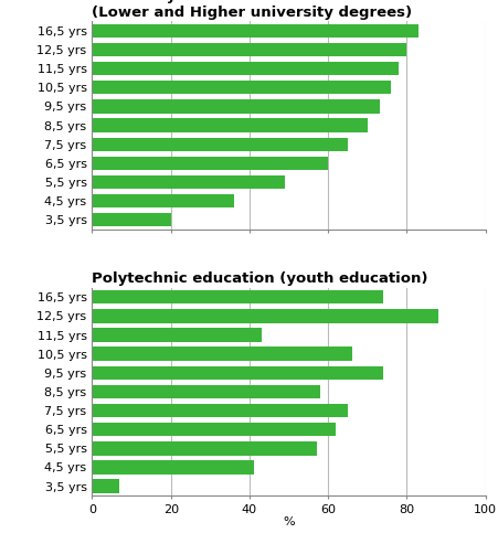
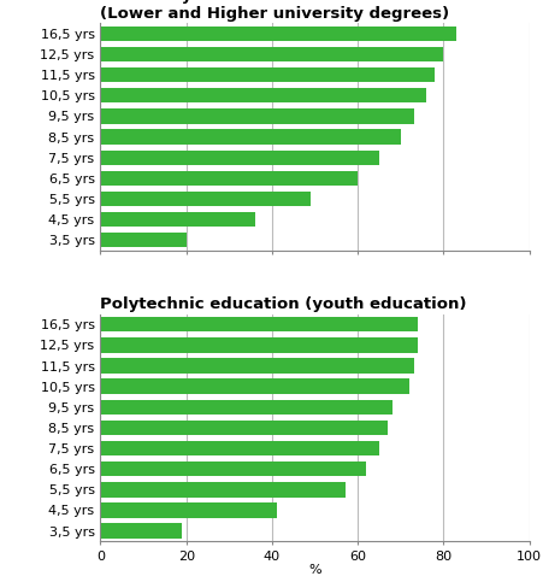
Polytechnic education (youth education)/12,5 yrs: 88 -> 74
Polytechnic education (youth education)/11,5 yrs: 43 -> 73
Polytechnic education (youth education)/10,5 yrs: 66 -> 72
Polytechnic education (youth education)/9,5 yrs: 74 -> 68
Polytechnic education (youth education)/8,5 yrs: 58 -> 67
Polytechnic education (youth education)/3,5 yrs: 7 -> 19
